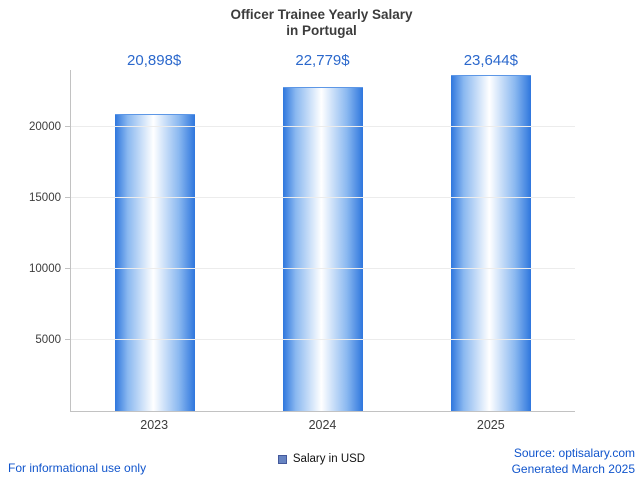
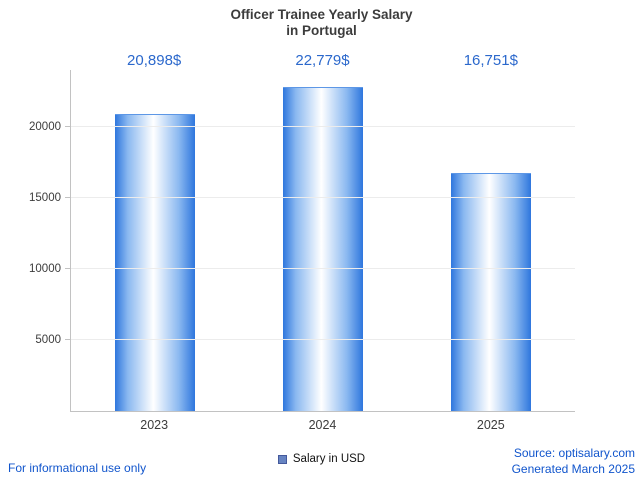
2025: 23,644 -> 16,751
